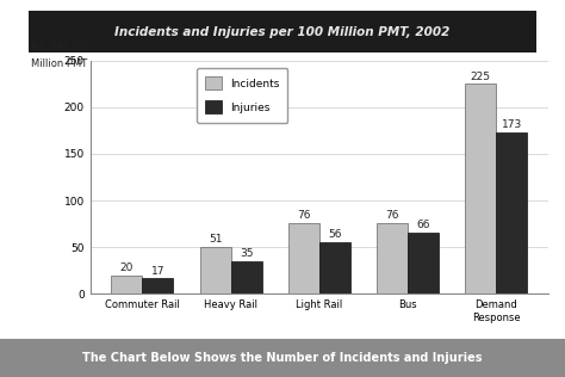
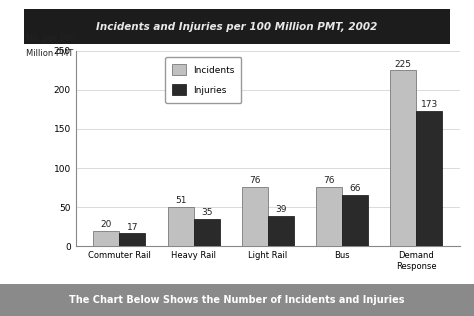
Injuries/Light Rail: 56 -> 39
